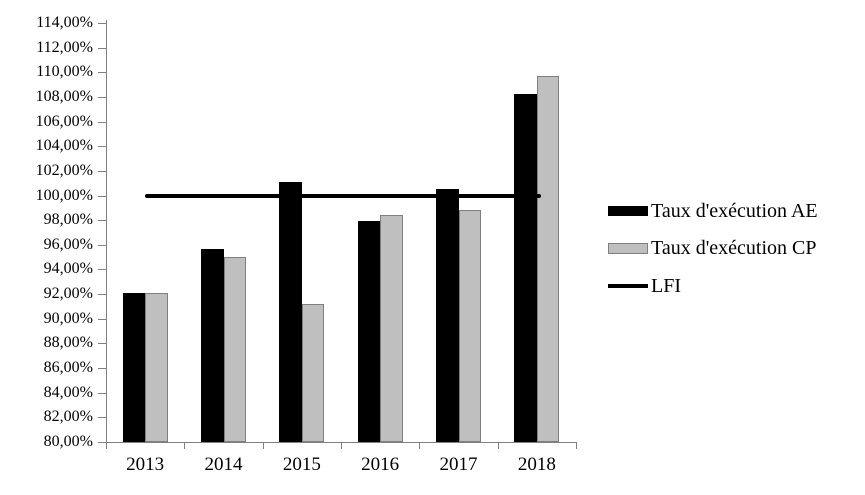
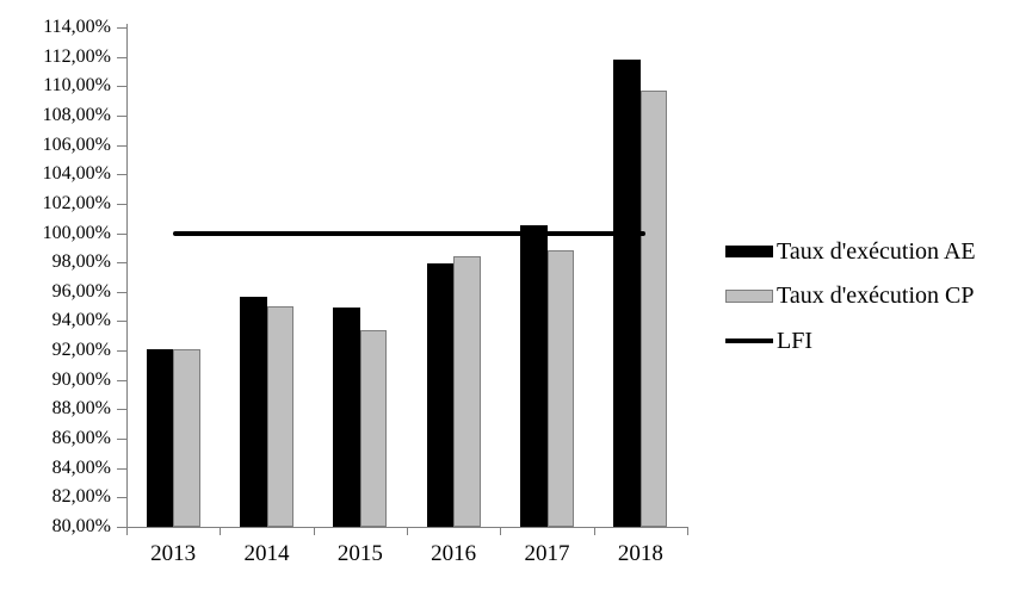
Taux d'exécution AE/2015: 101,1% -> 94,9%
Taux d'exécution CP/2015: 91,2% -> 93,4%
Taux d'exécution AE/2018: 108,2% -> 111,8%
